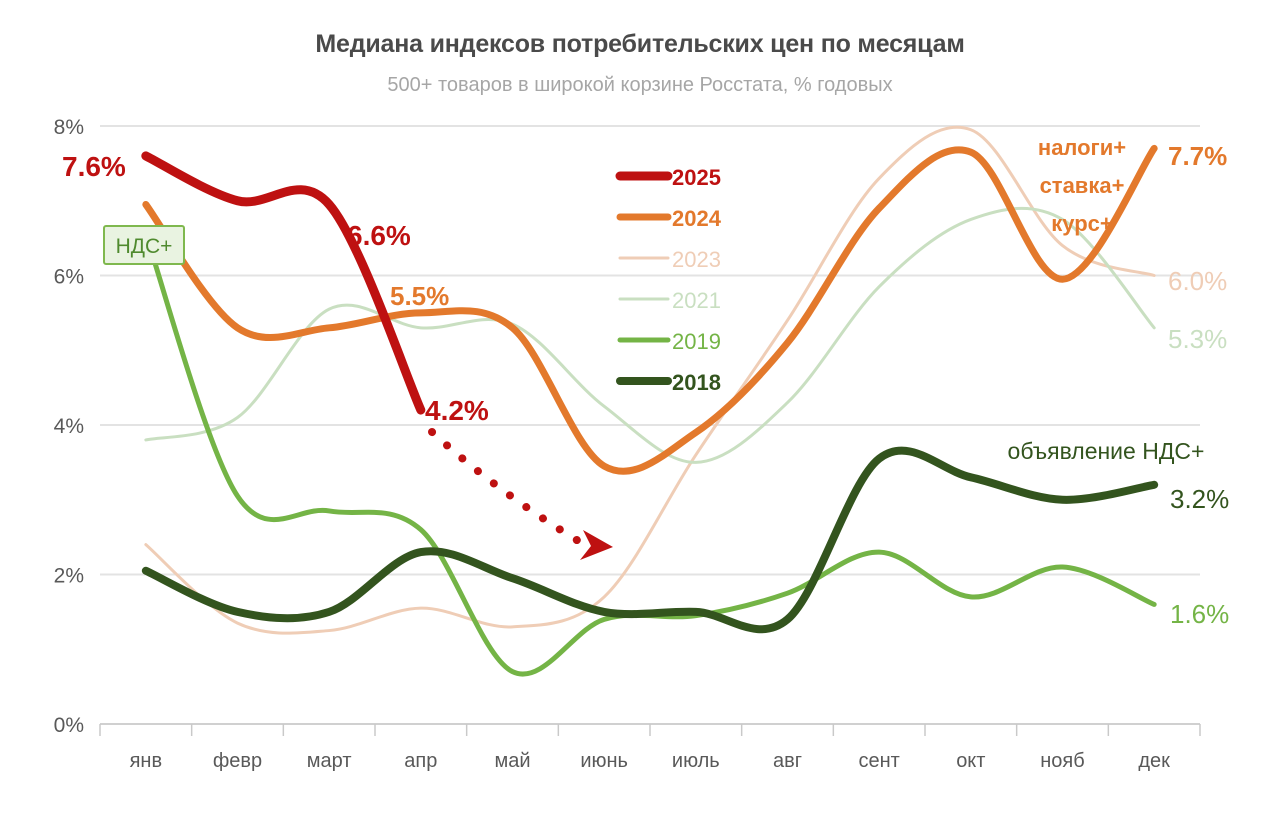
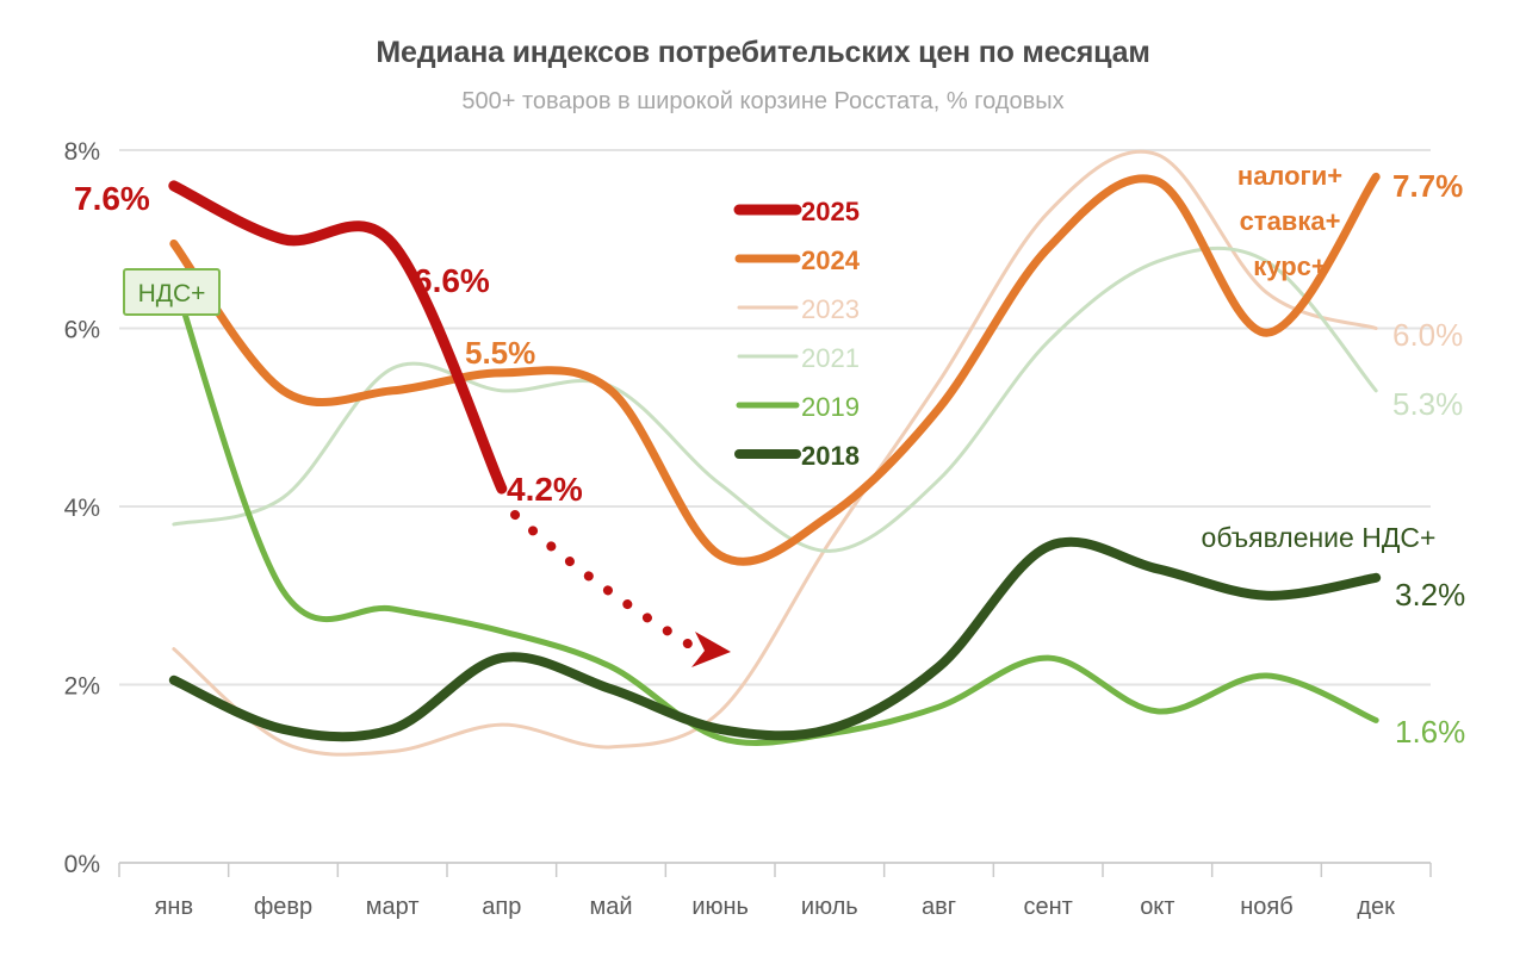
2019/май: 0.7% -> 2.2%
2018/авг: 1.4% -> 2.2%
